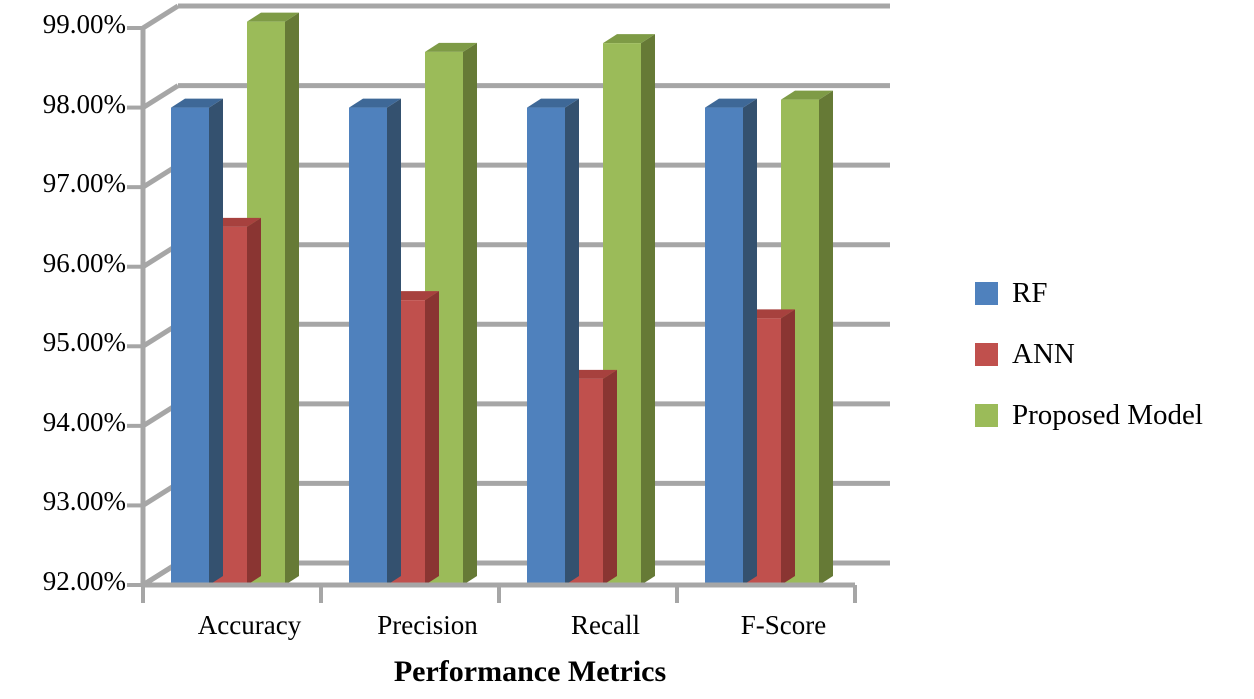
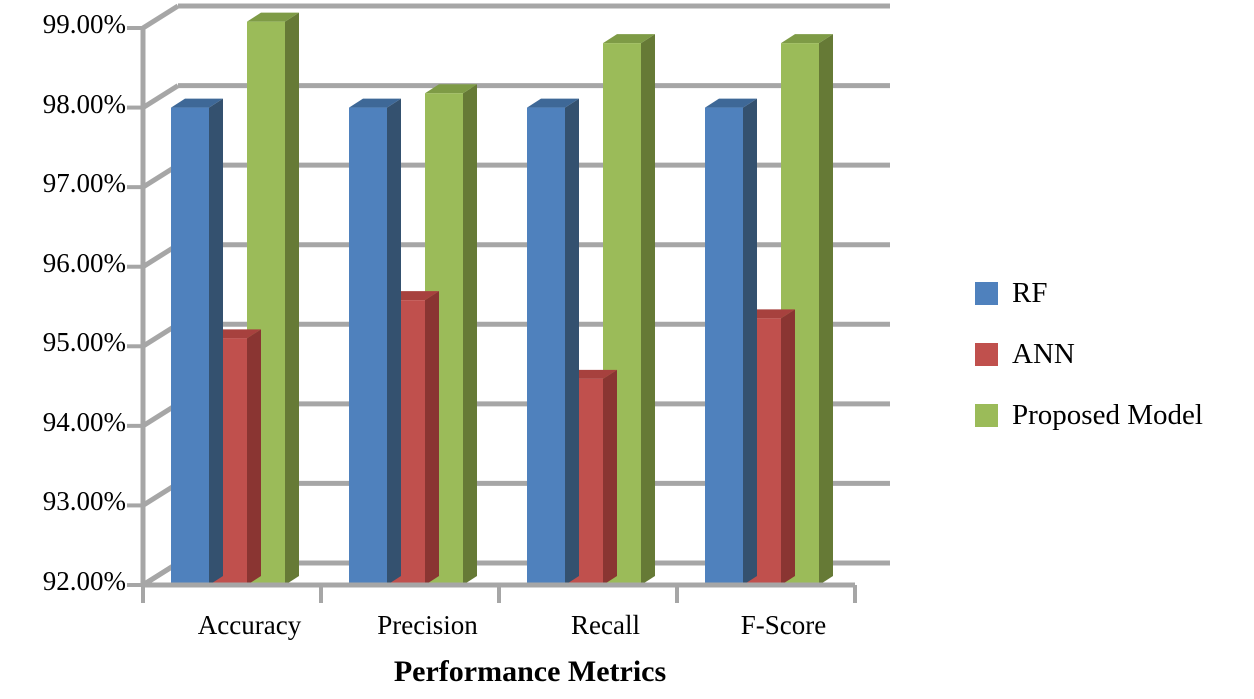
ANN/Accuracy: 96.5% -> 95.1%
Proposed Model/Precision: 98.7% -> 98.2%
Proposed Model/F-Score: 98.1% -> 98.8%
